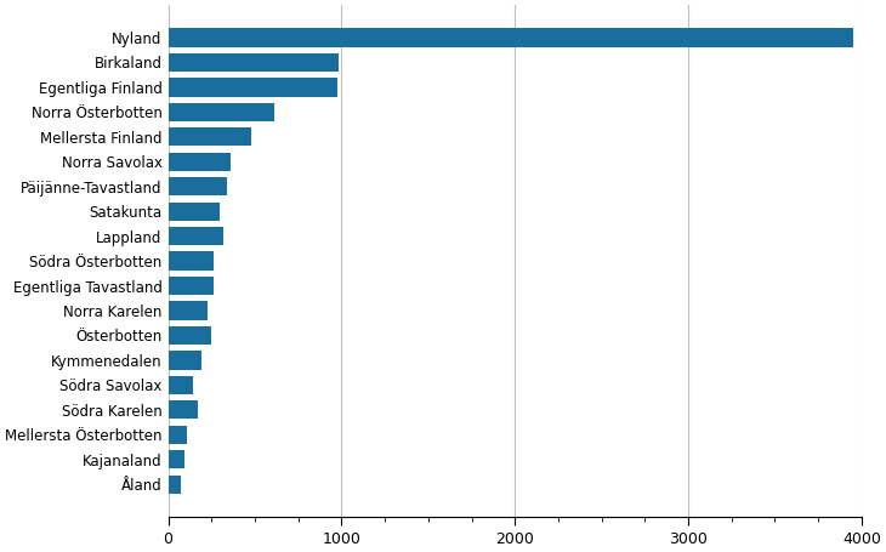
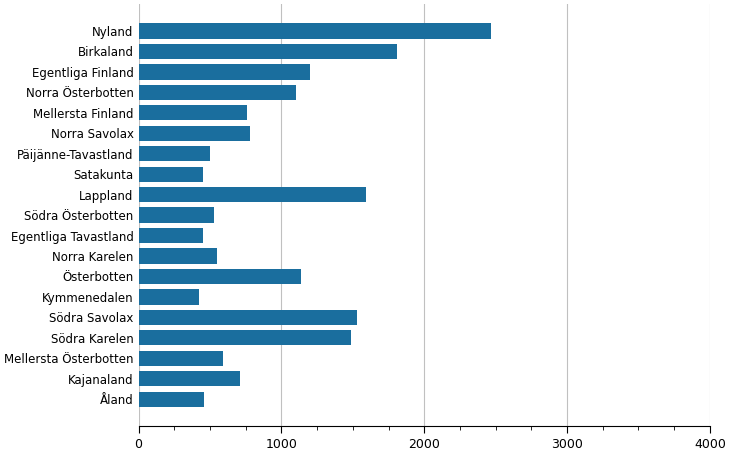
Nyland: 3950 -> 2470
Birkaland: 980 -> 1810
Egentliga Finland: 980 -> 1200
Norra Österbotten: 610 -> 1100
Mellersta Finland: 480 -> 760
Norra Savolax: 360 -> 780
Päijänne-Tavastland: 340 -> 500
Satakunta: 300 -> 450
Lappland: 320 -> 1590
Södra Österbotten: 260 -> 530
Egentliga Tavastland: 260 -> 450
Norra Karelen: 220 -> 550
Österbotten: 250 -> 1140
Kymmenedalen: 200 -> 420
Södra Savolax: 140 -> 1530
Södra Karelen: 170 -> 1490
Mellersta Österbotten: 110 -> 590
Kajanaland: 100 -> 710
Åland: 70 -> 460
